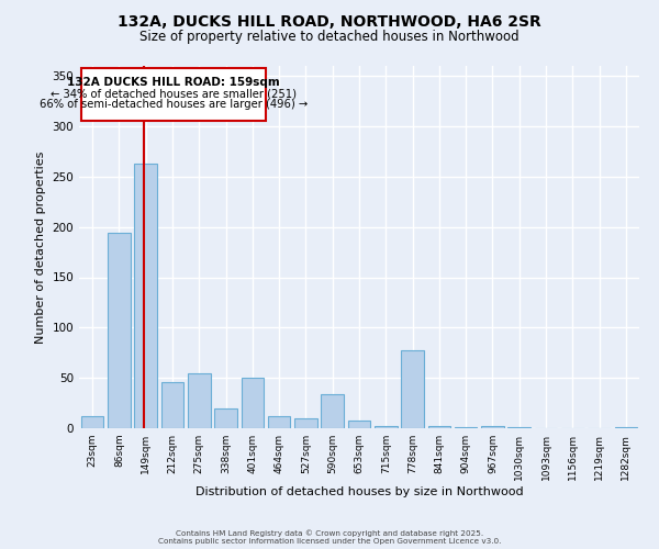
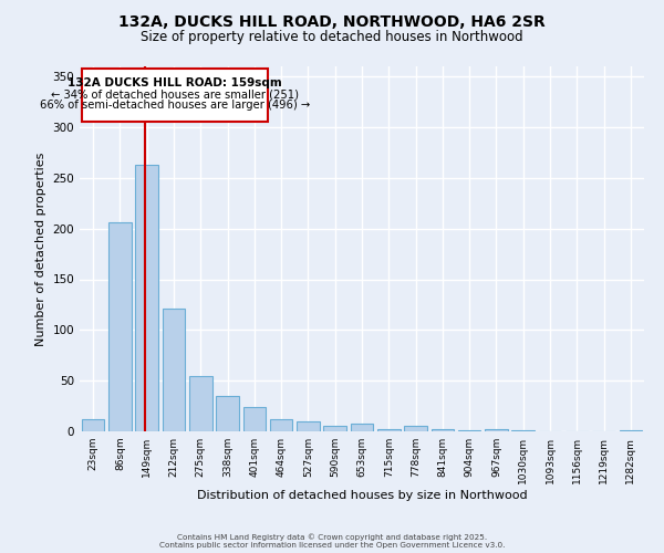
86sqm: 194 -> 206
212sqm: 46 -> 121
338sqm: 20 -> 35
401sqm: 50 -> 24
590sqm: 34 -> 6
778sqm: 78 -> 5
